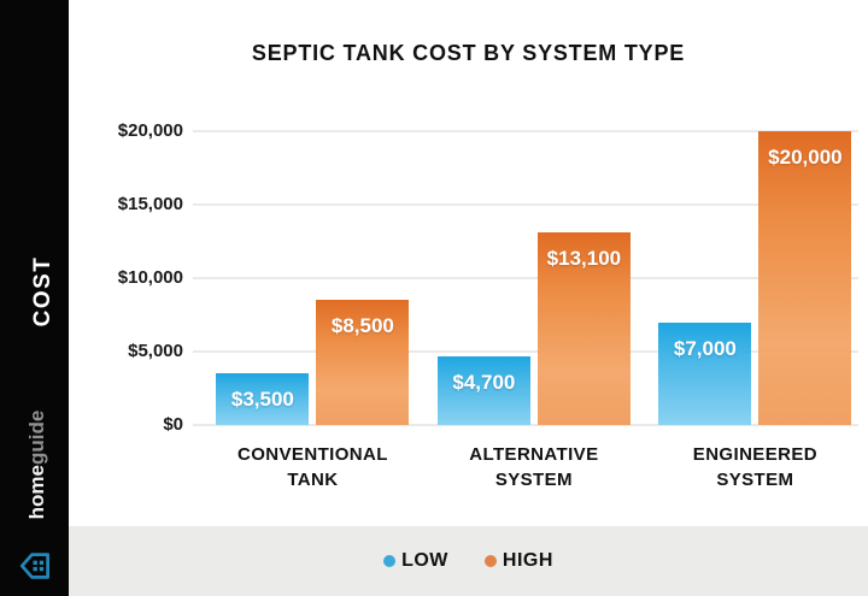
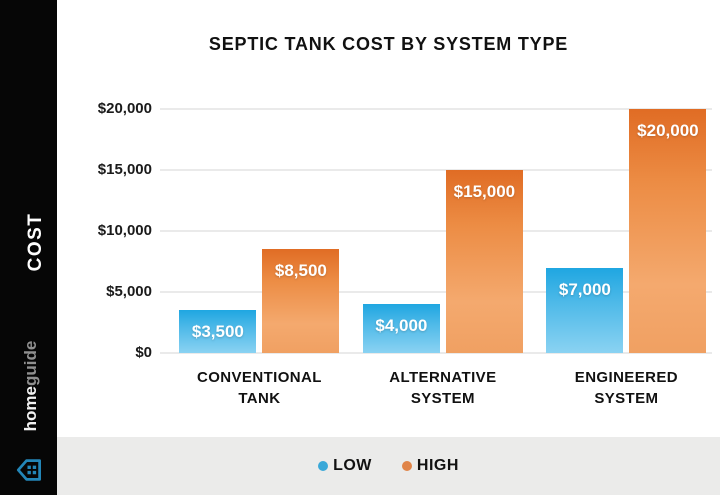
LOW/ALTERNATIVE SYSTEM: $4,700 -> $4,000
HIGH/ALTERNATIVE SYSTEM: $13,100 -> $15,000
